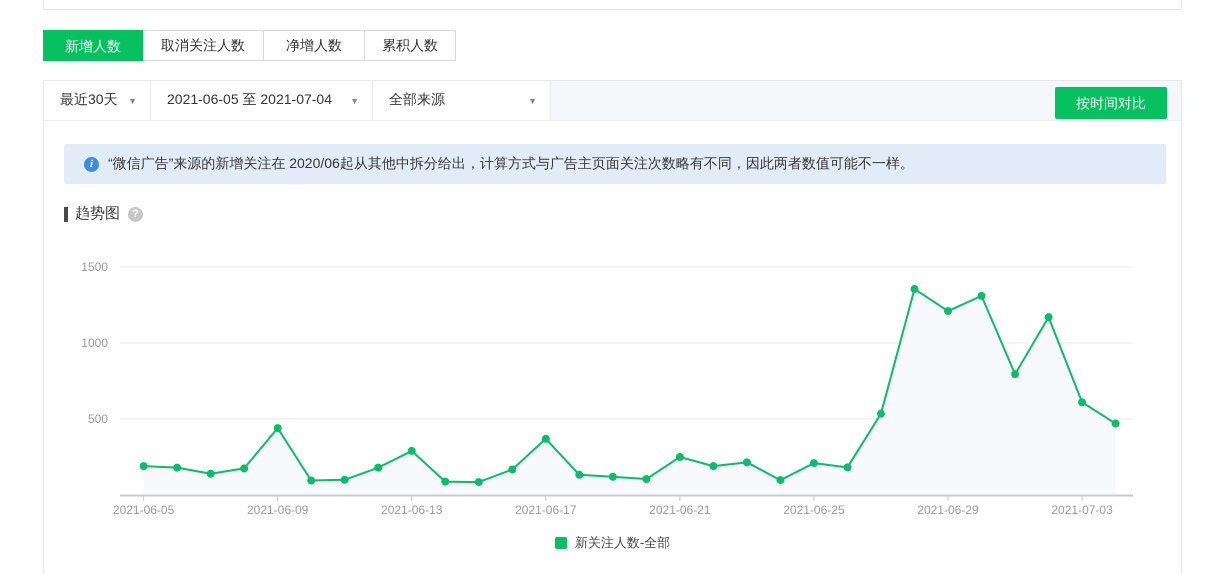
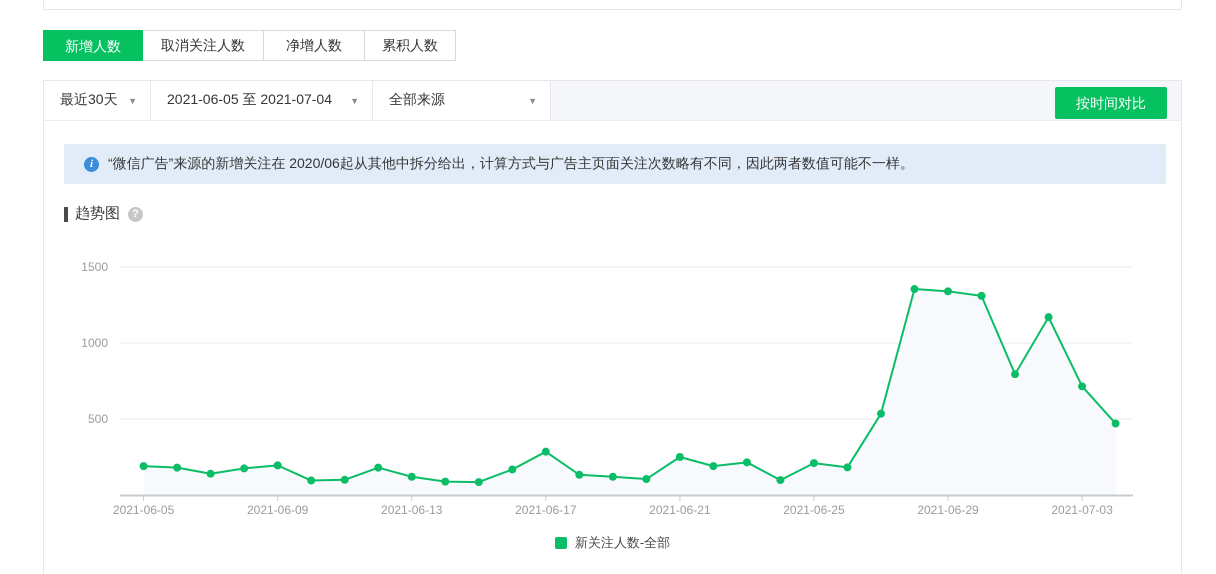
2021-06-09: 440 -> 200
2021-06-13: 290 -> 120
2021-06-17: 370 -> 280
2021-06-29: 1210 -> 1340
2021-07-03: 610 -> 720
